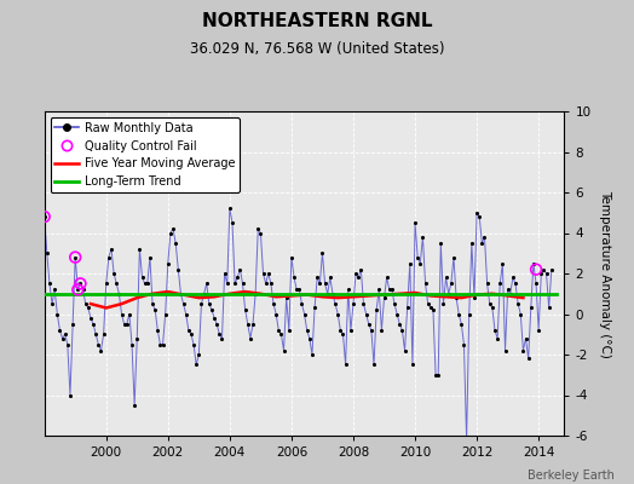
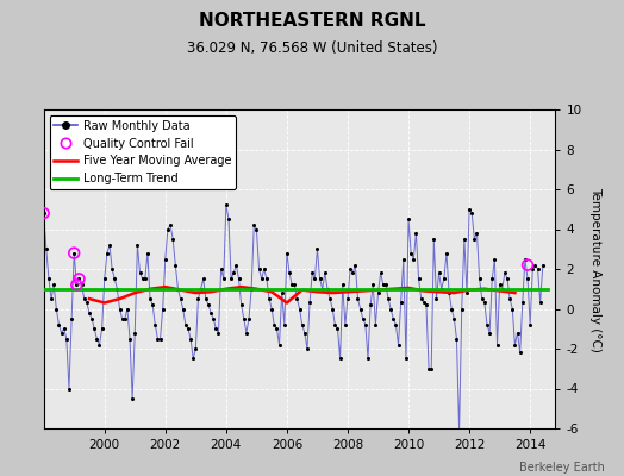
Five Year Moving Average/2006: 0.9 -> 0.3
